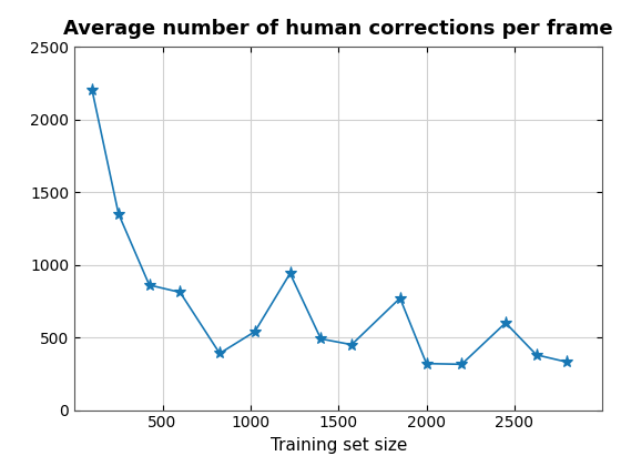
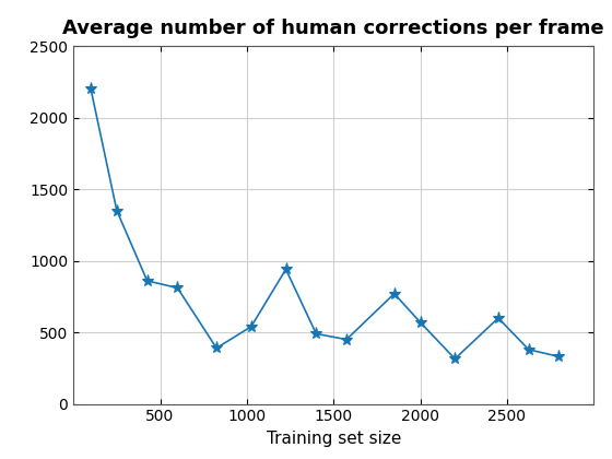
2000: 320 -> 570
